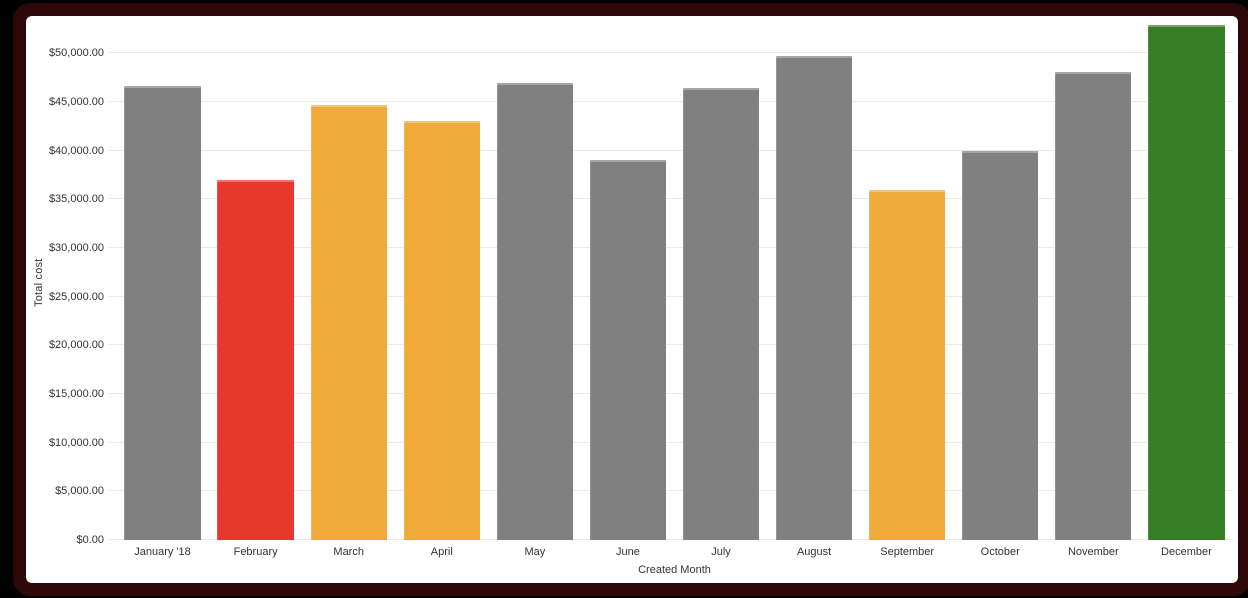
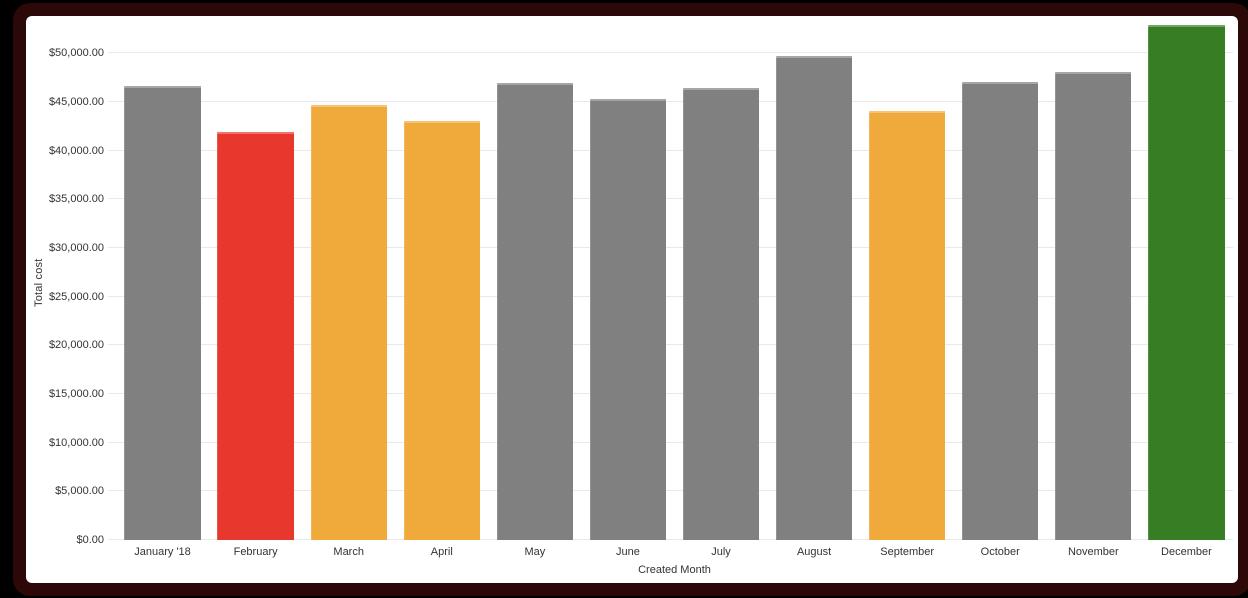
February: $37000 -> $42000
June: $39000 -> $45000
September: $36000 -> $44000
October: $40000 -> $47000
